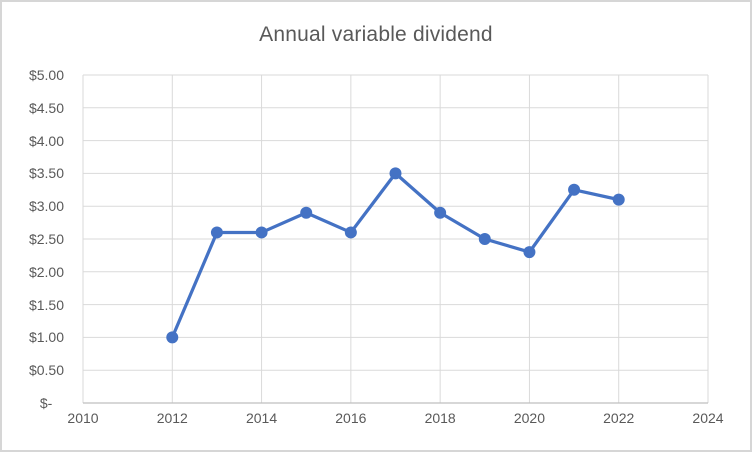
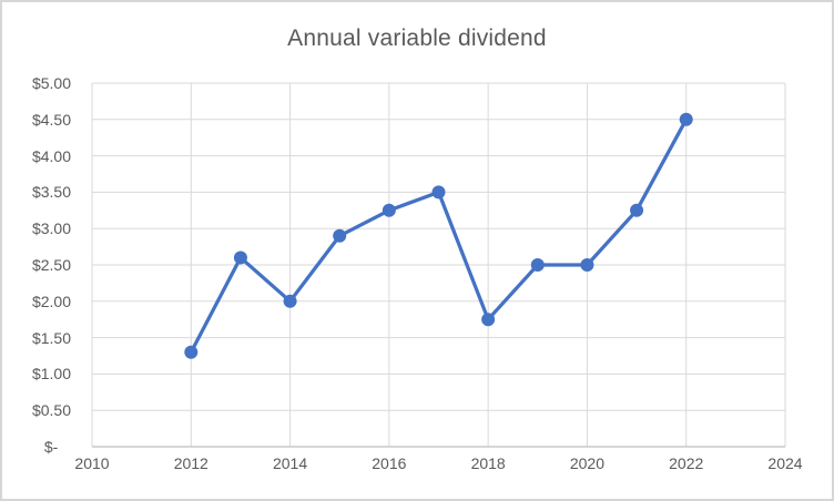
2012: $1.0 -> $1.3
2014: $2.6 -> $2.0
2016: $2.6 -> $3.2
2018: $2.9 -> $1.8
2020: $2.3 -> $2.5
2022: $3.1 -> $4.5
